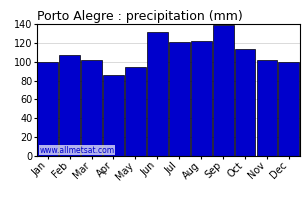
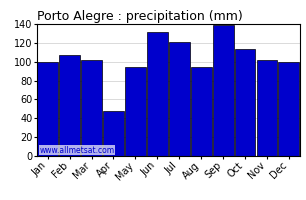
Apr: 86 -> 48
Aug: 122 -> 94
